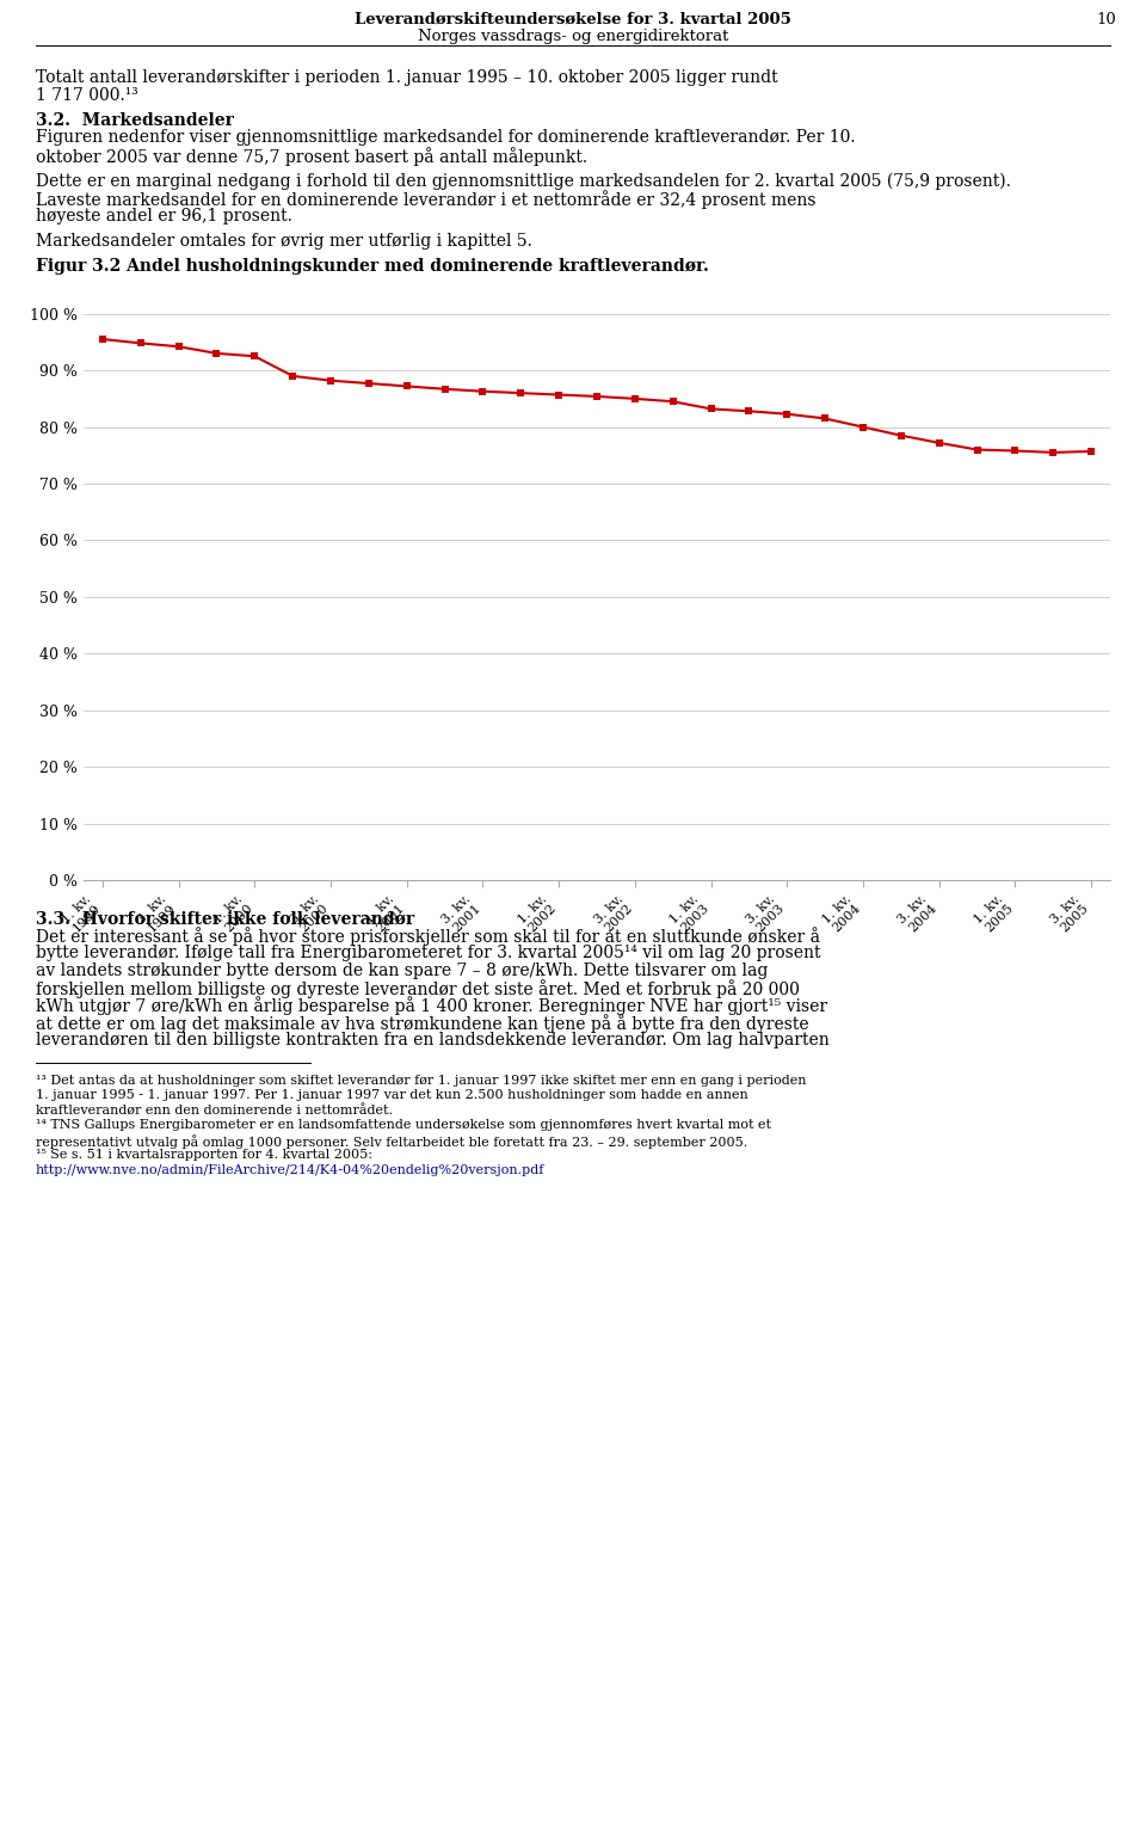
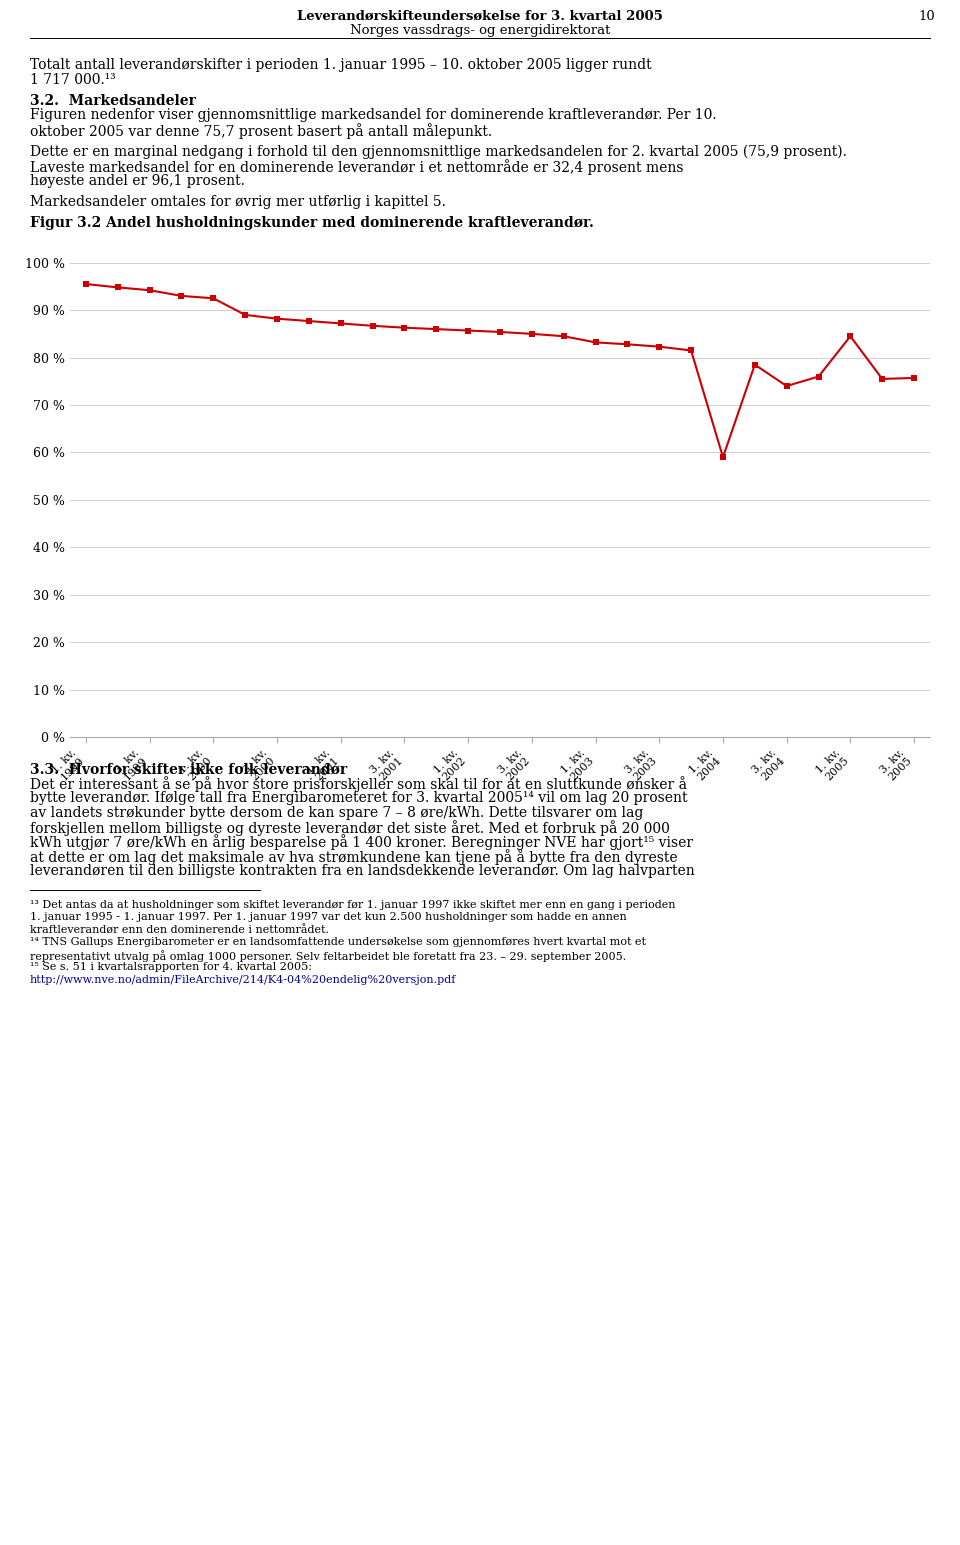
1. kv. 2004: 80.0 % -> 59.0 %
3. kv. 2004: 77.2 % -> 74.0 %
1. kv. 2005: 75.8 % -> 84.5 %
